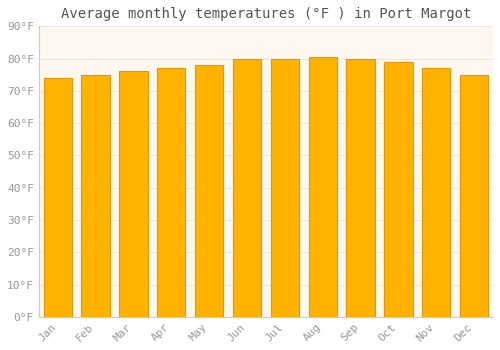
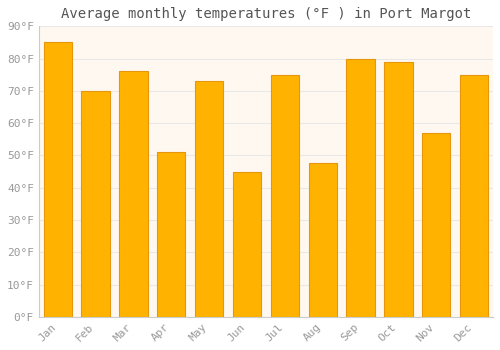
Jan: 74.0°F -> 85.0°F
Feb: 75.0°F -> 70.0°F
Apr: 77.0°F -> 51.0°F
May: 78.0°F -> 73.0°F
Jun: 80.0°F -> 45.0°F
Jul: 80.0°F -> 75.0°F
Aug: 80.5°F -> 47.5°F
Nov: 77.0°F -> 57.0°F
